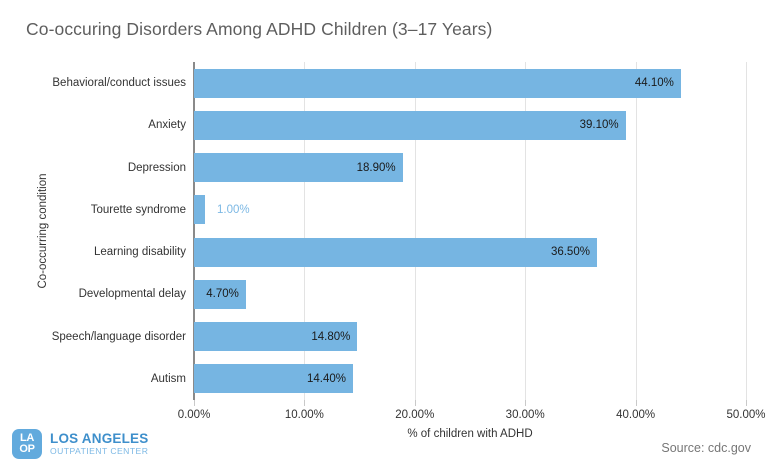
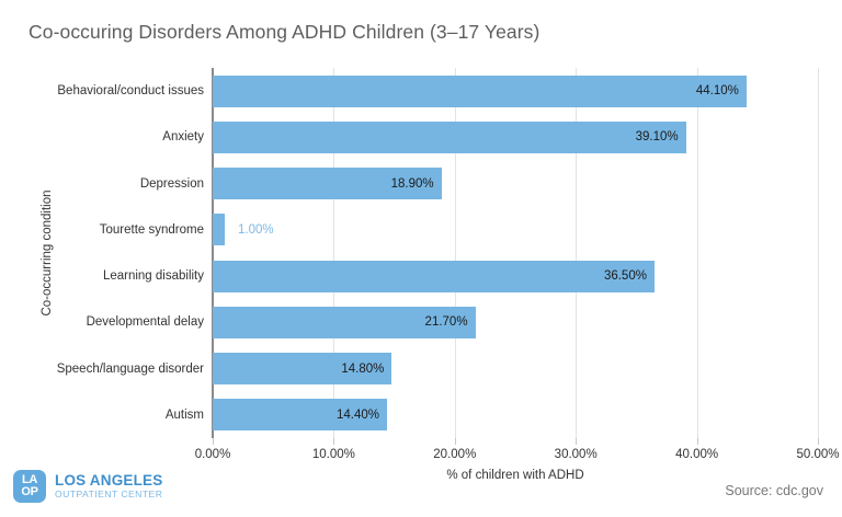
Developmental delay: 4.70% -> 21.70%
